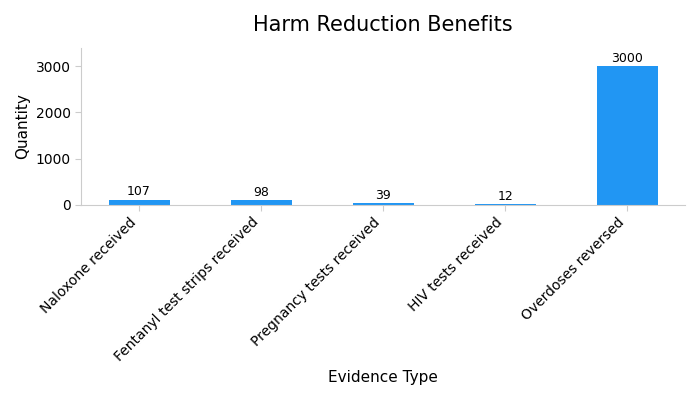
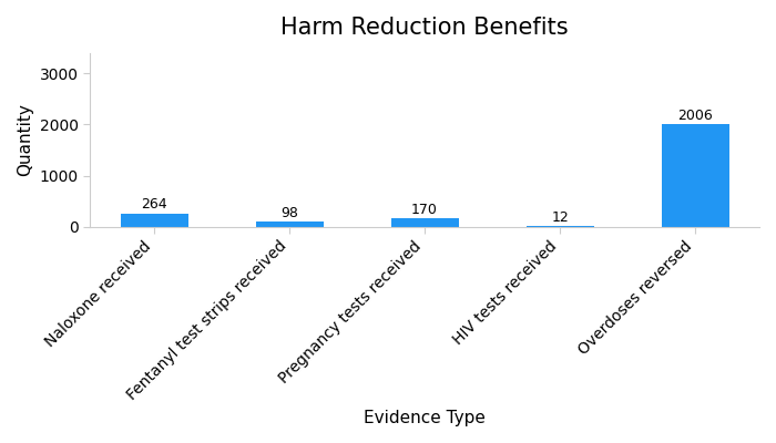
Naloxone received: 107 -> 264
Pregnancy tests received: 39 -> 170
Overdoses reversed: 3000 -> 2006
